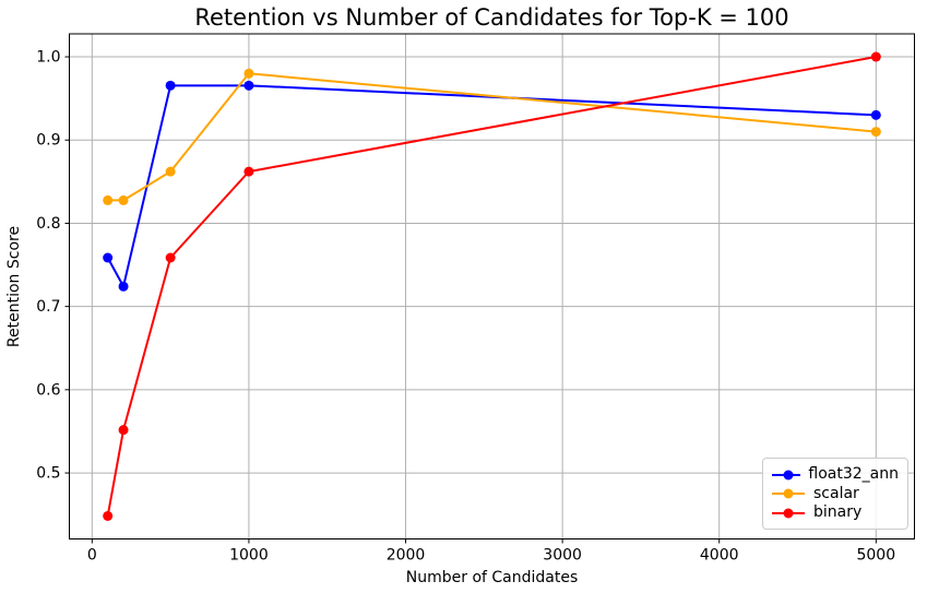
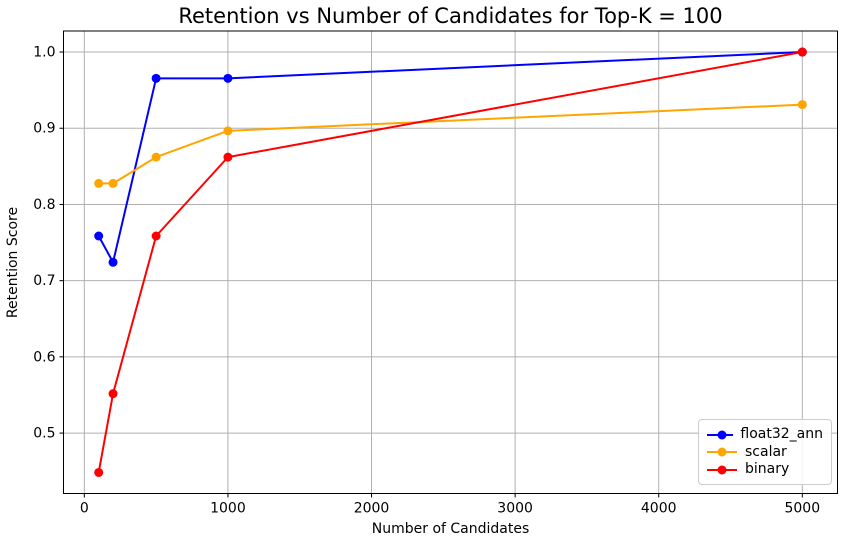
scalar/1000: 0.98 -> 0.90
float32_ann/5000: 0.93 -> 1.00
scalar/5000: 0.91 -> 0.93
